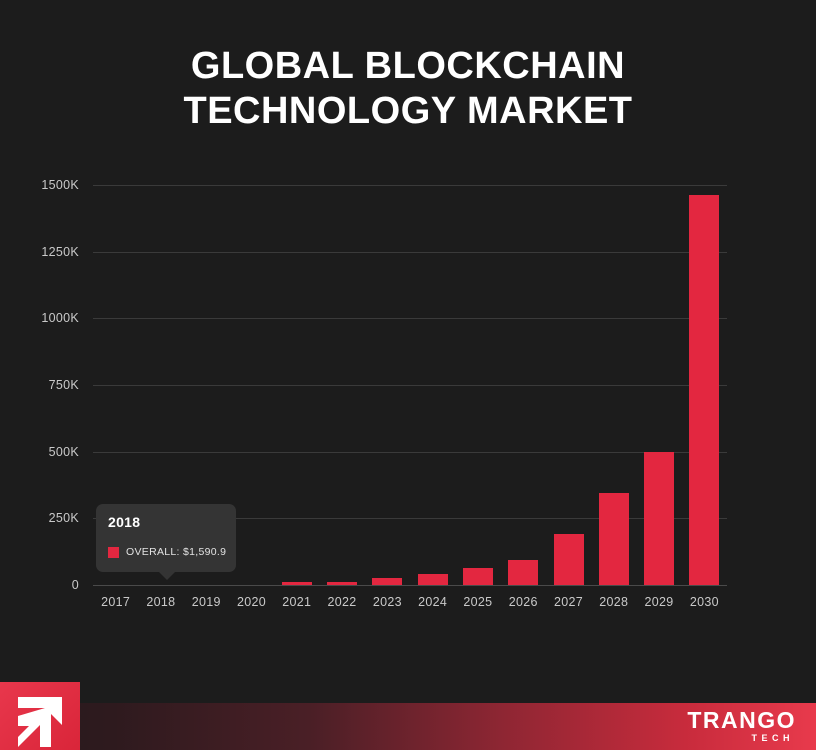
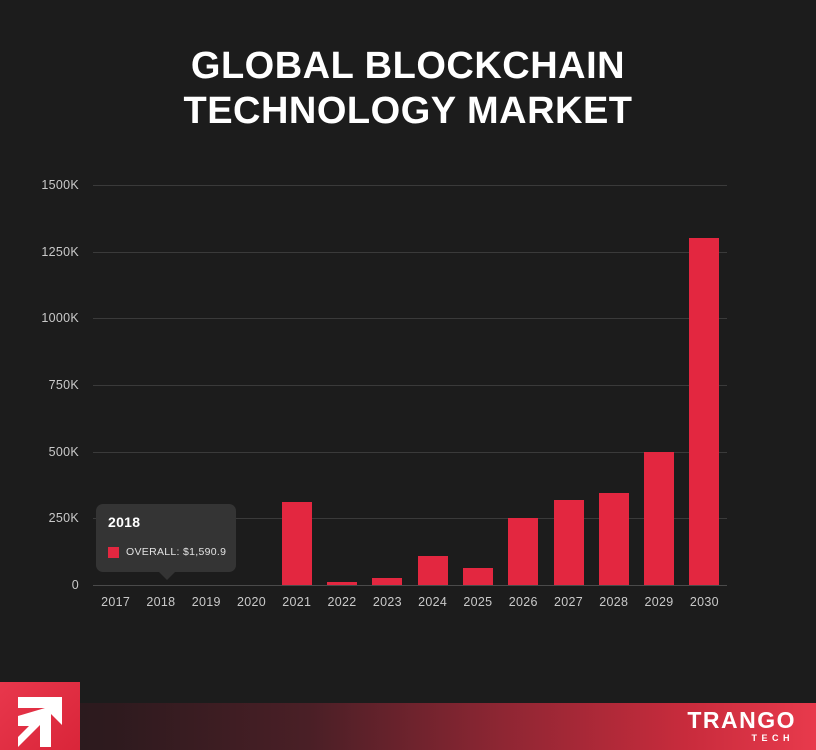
2021: 10K -> 310K
2024: 40K -> 110K
2026: 100K -> 250K
2027: 190K -> 320K
2030: 1460K -> 1300K
